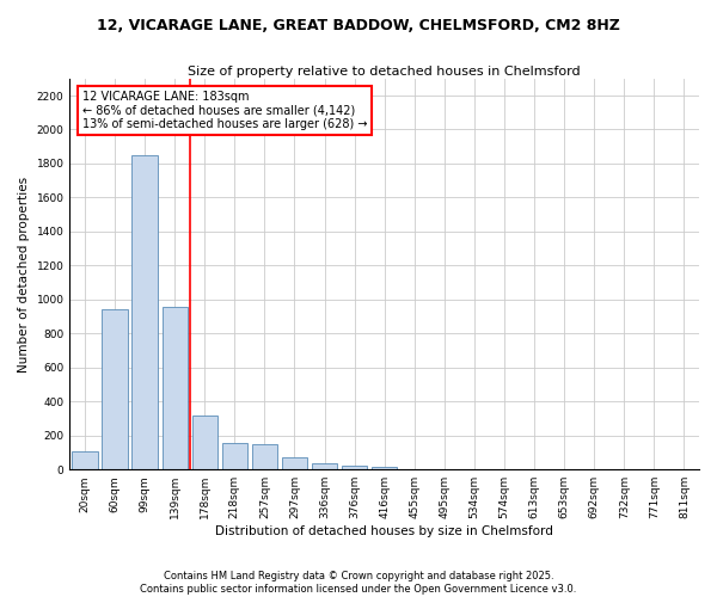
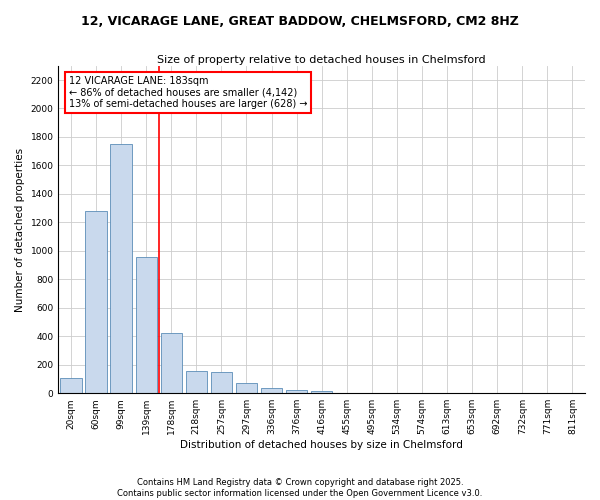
60sqm: 940 -> 1280
99sqm: 1850 -> 1750
178sqm: 320 -> 420
